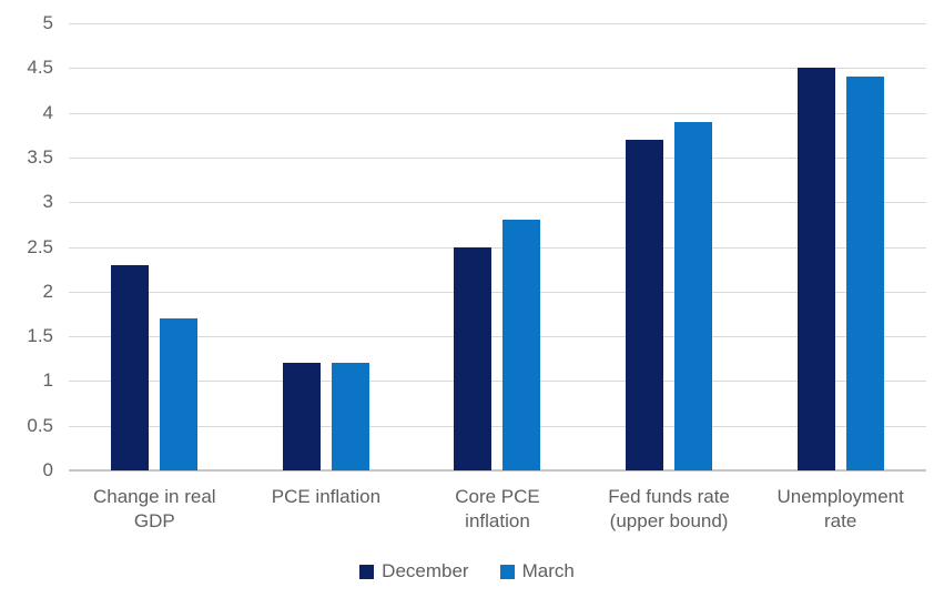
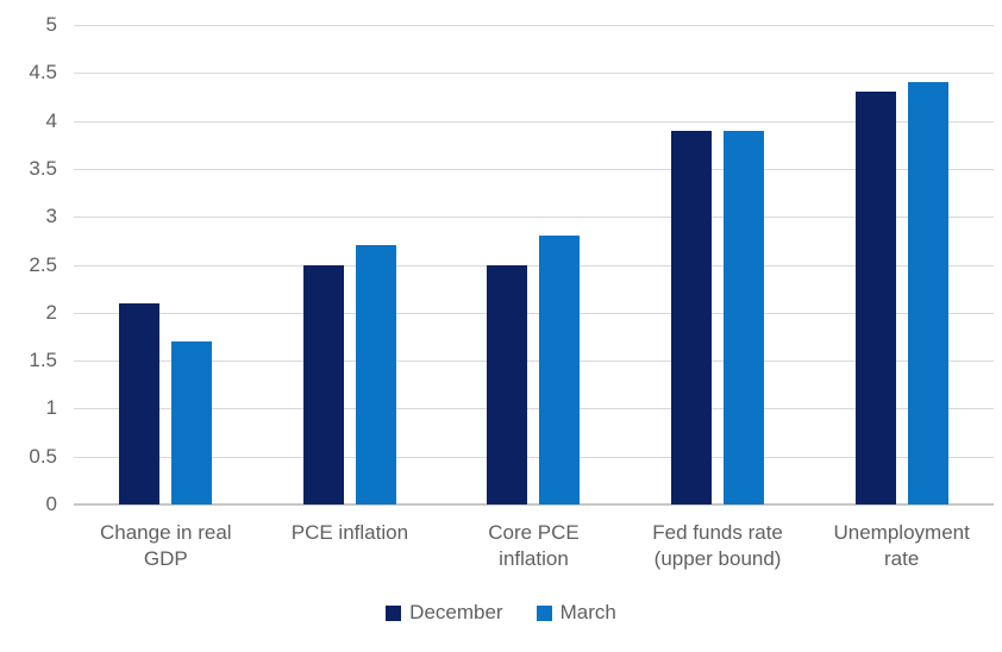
December/Change in real GDP: 2.3 -> 2.1
December/PCE inflation: 1.2 -> 2.5
March/PCE inflation: 1.2 -> 2.7
December/Fed funds rate (upper bound): 3.7 -> 3.9
December/Unemployment rate: 4.5 -> 4.3
